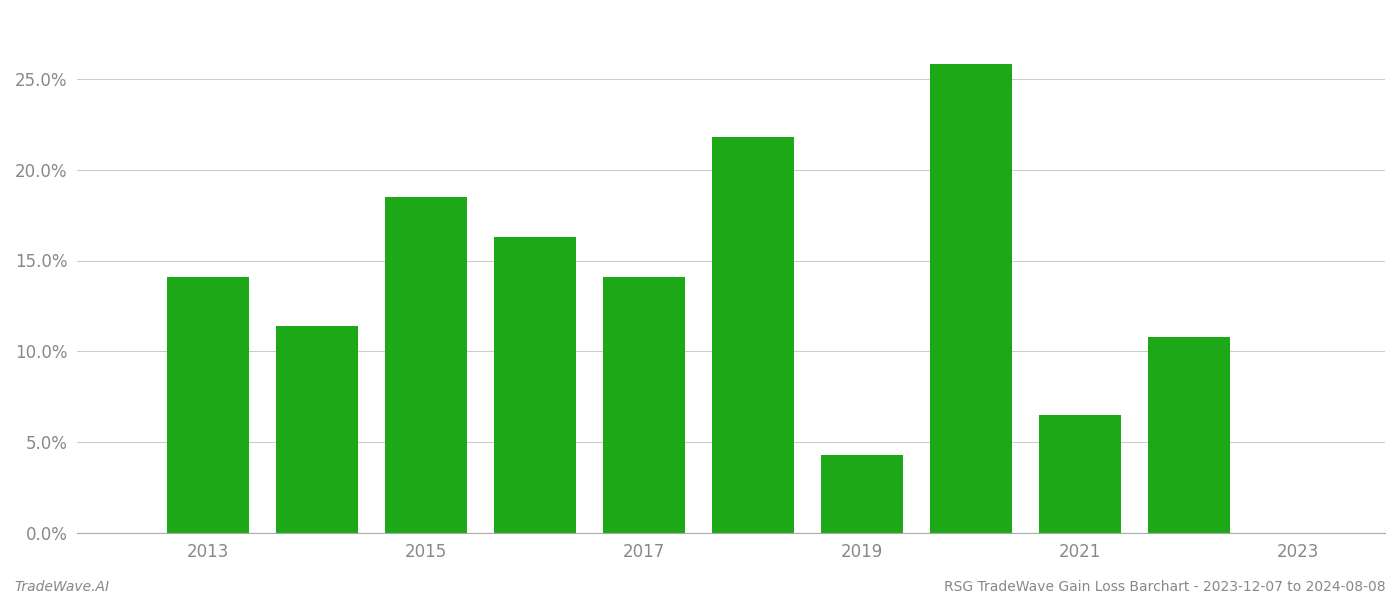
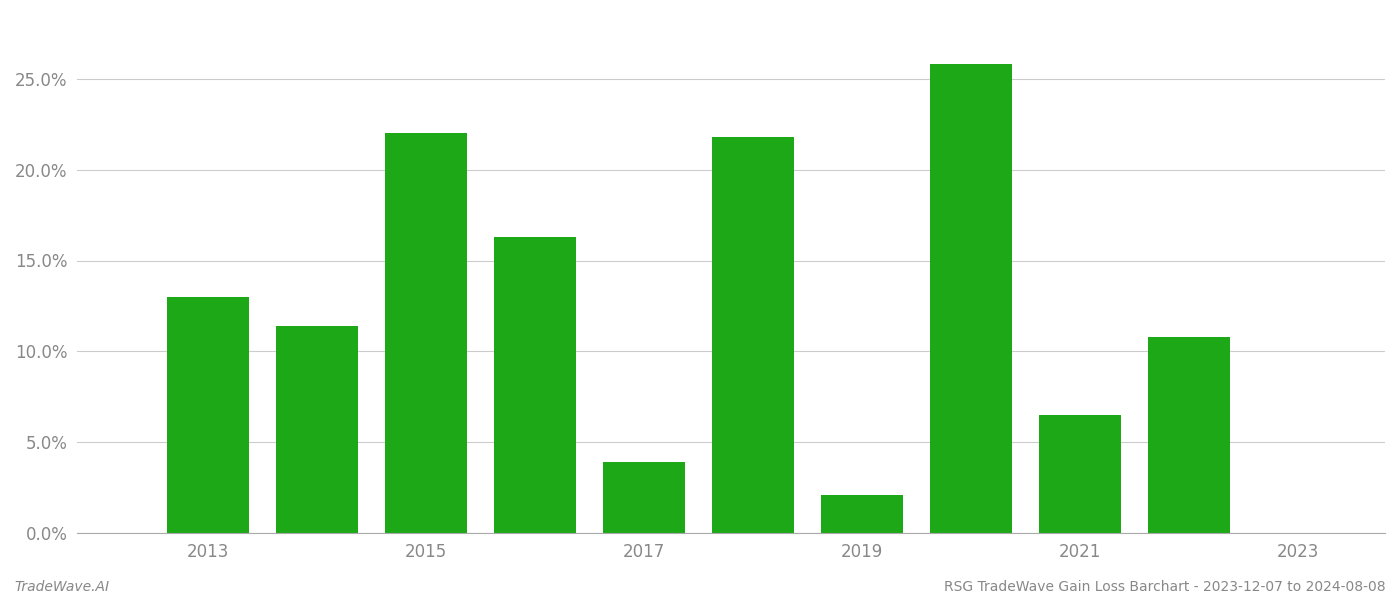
2013: 14.1% -> 13.0%
2015: 18.5% -> 22.0%
2017: 14.1% -> 3.9%
2019: 4.3% -> 2.1%
